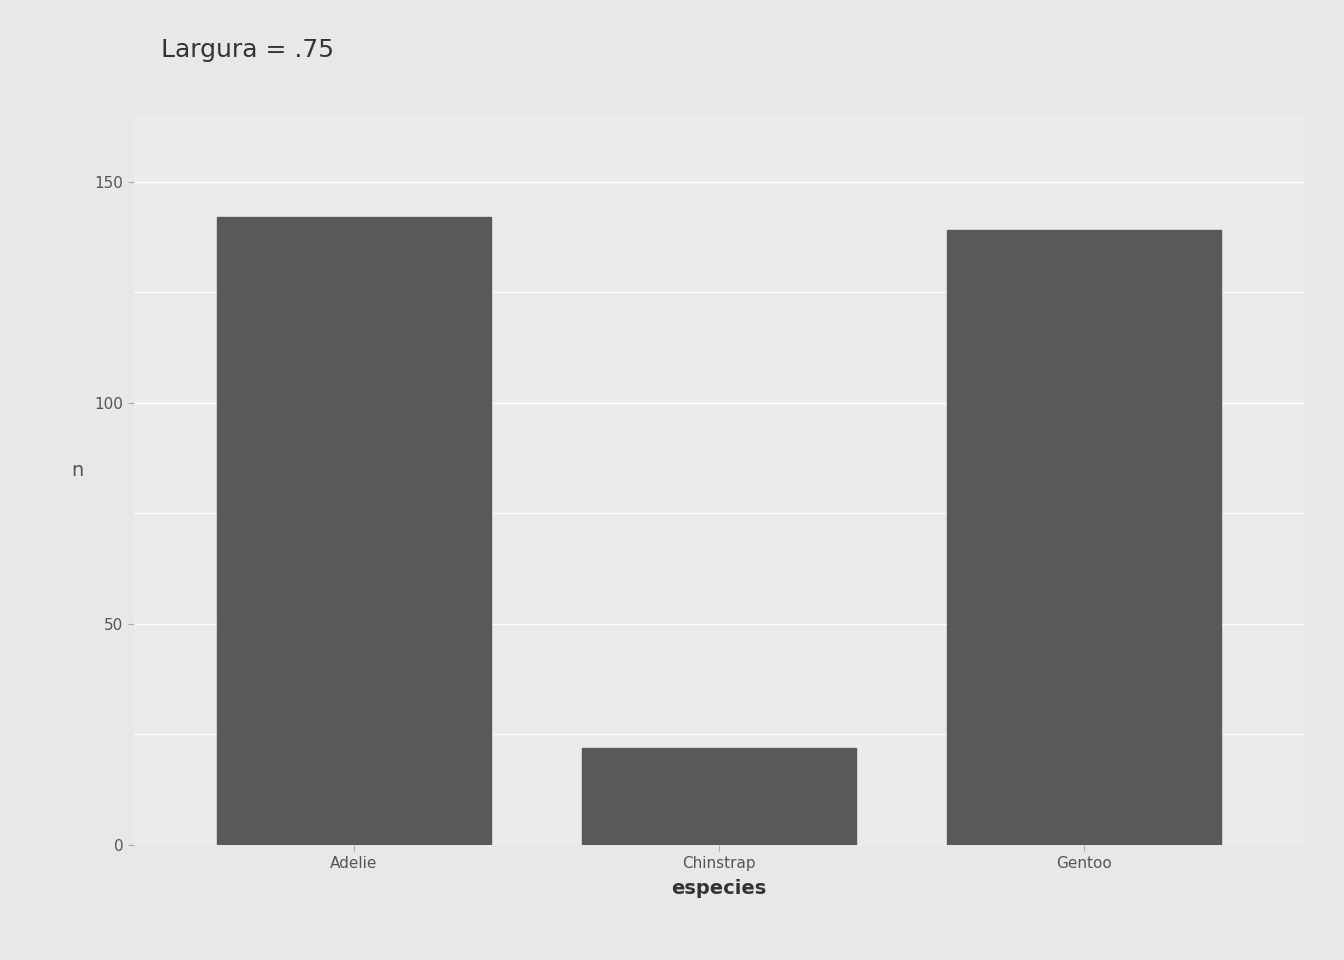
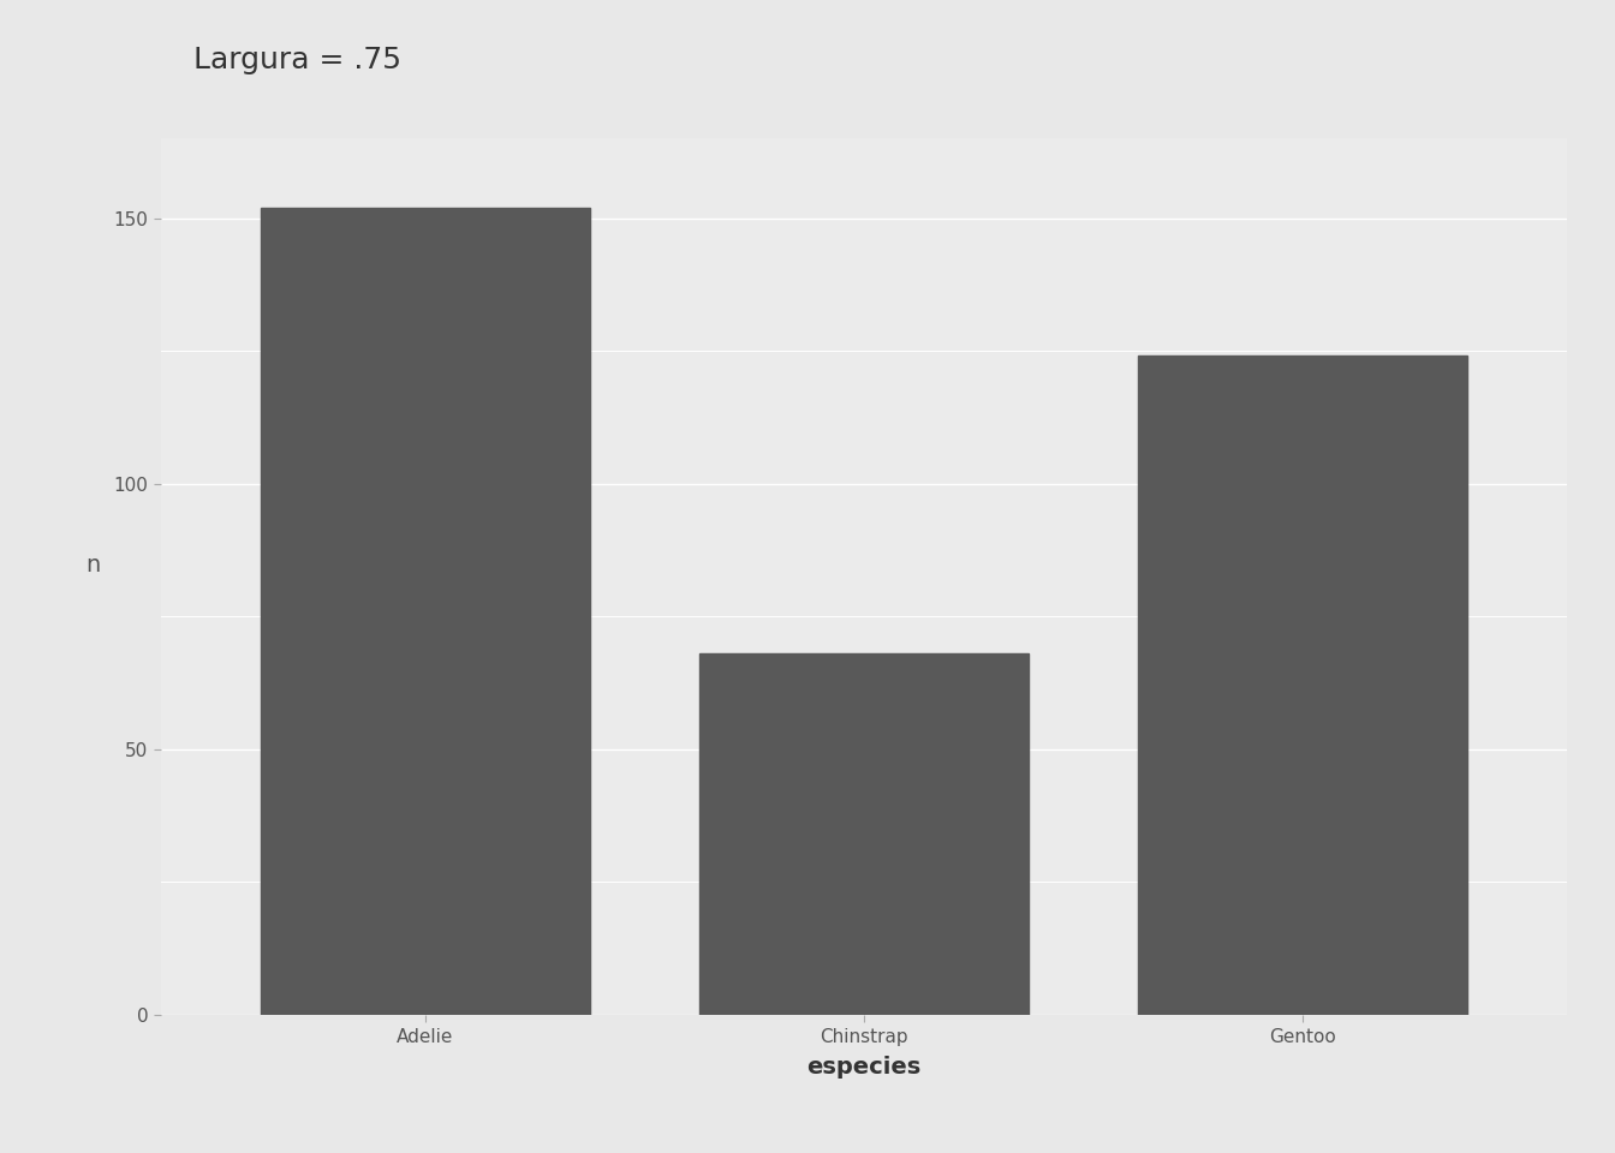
Adelie: 142 -> 152
Chinstrap: 22 -> 68
Gentoo: 139 -> 124
